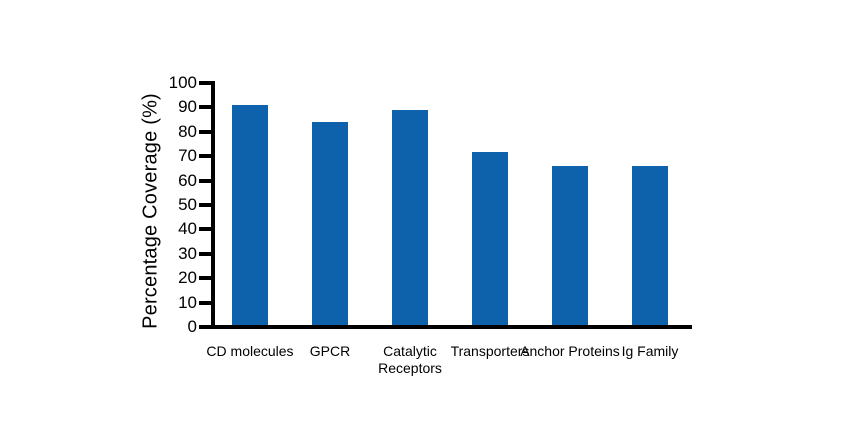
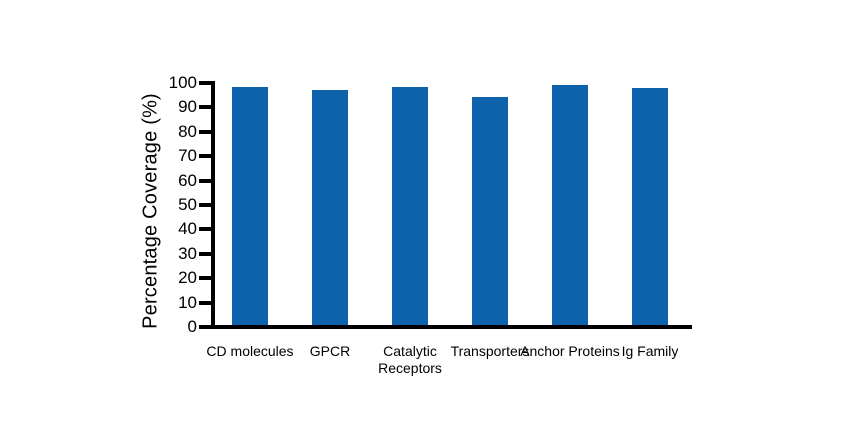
CD molecules: 90 -> 98
GPCR: 83 -> 96
Catalytic Receptors: 88 -> 98
Transporters: 71 -> 94
Anchor Proteins: 65 -> 98
Ig Family: 65 -> 97
